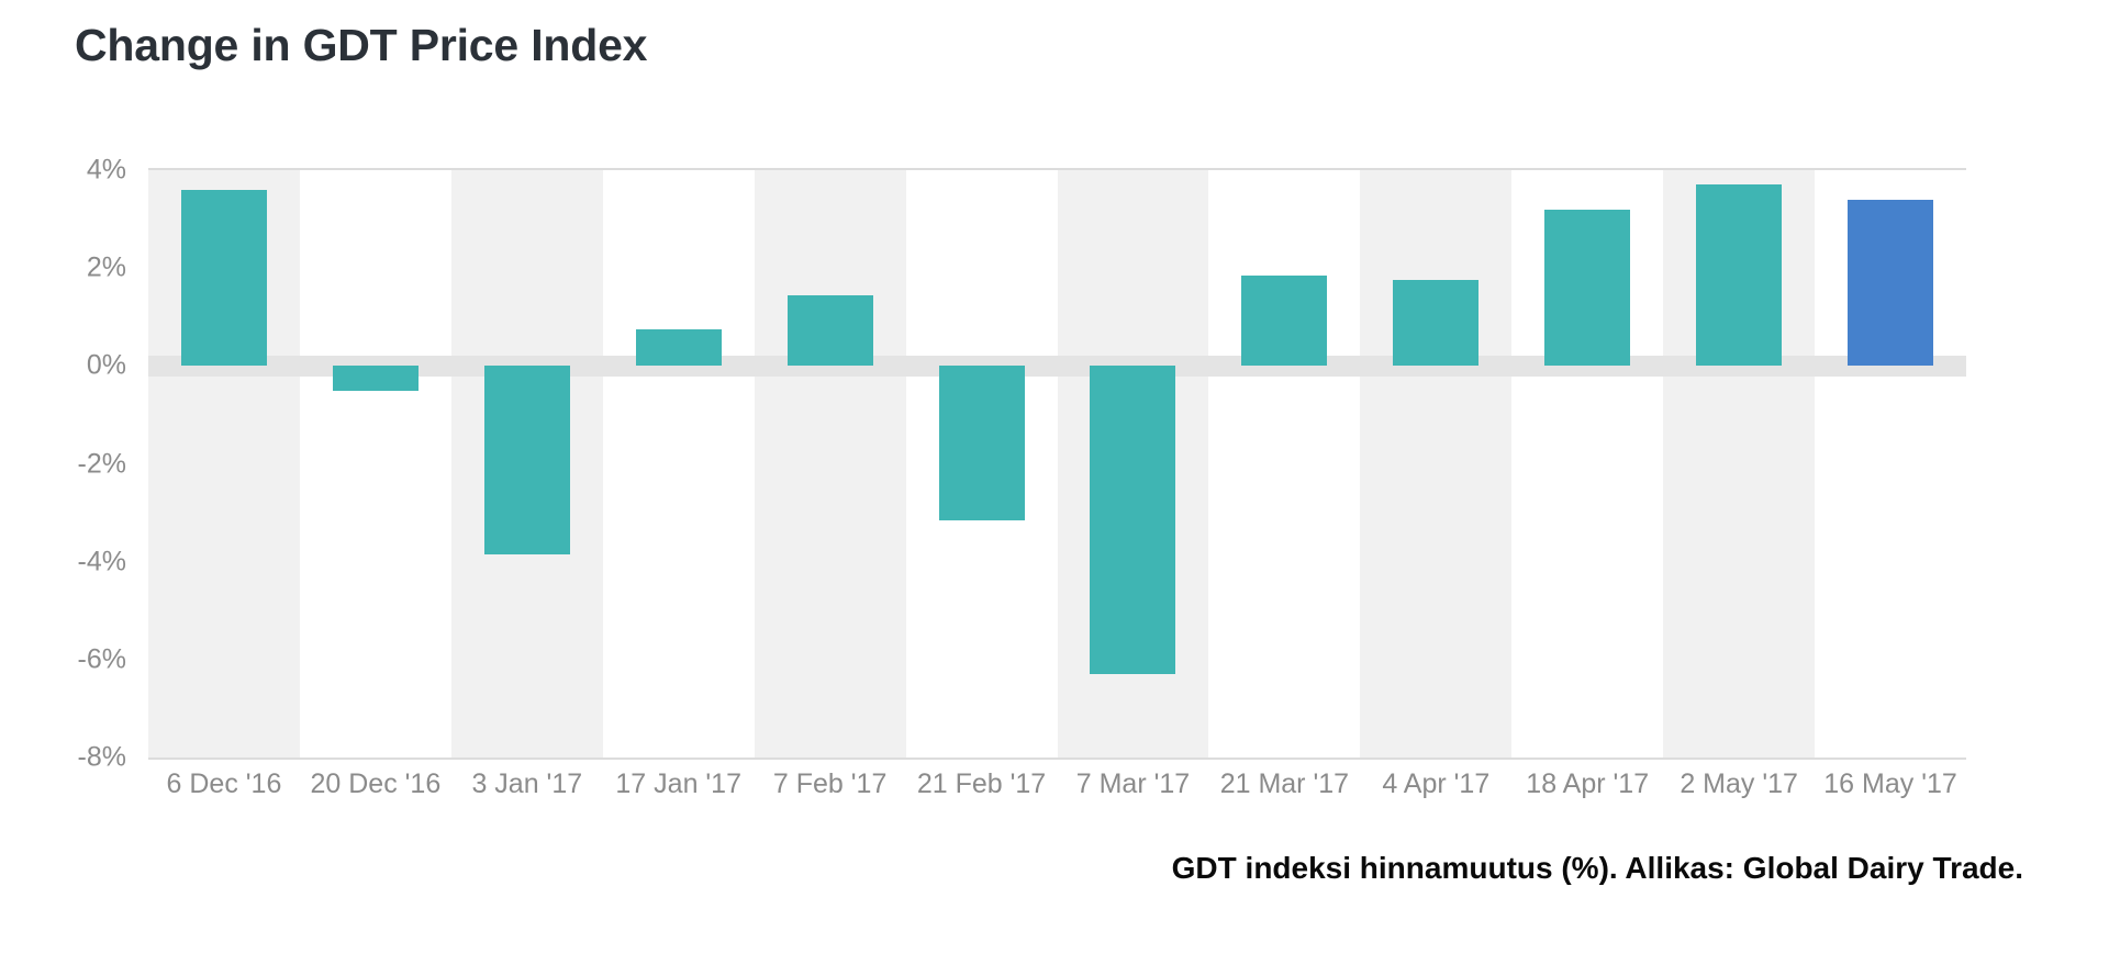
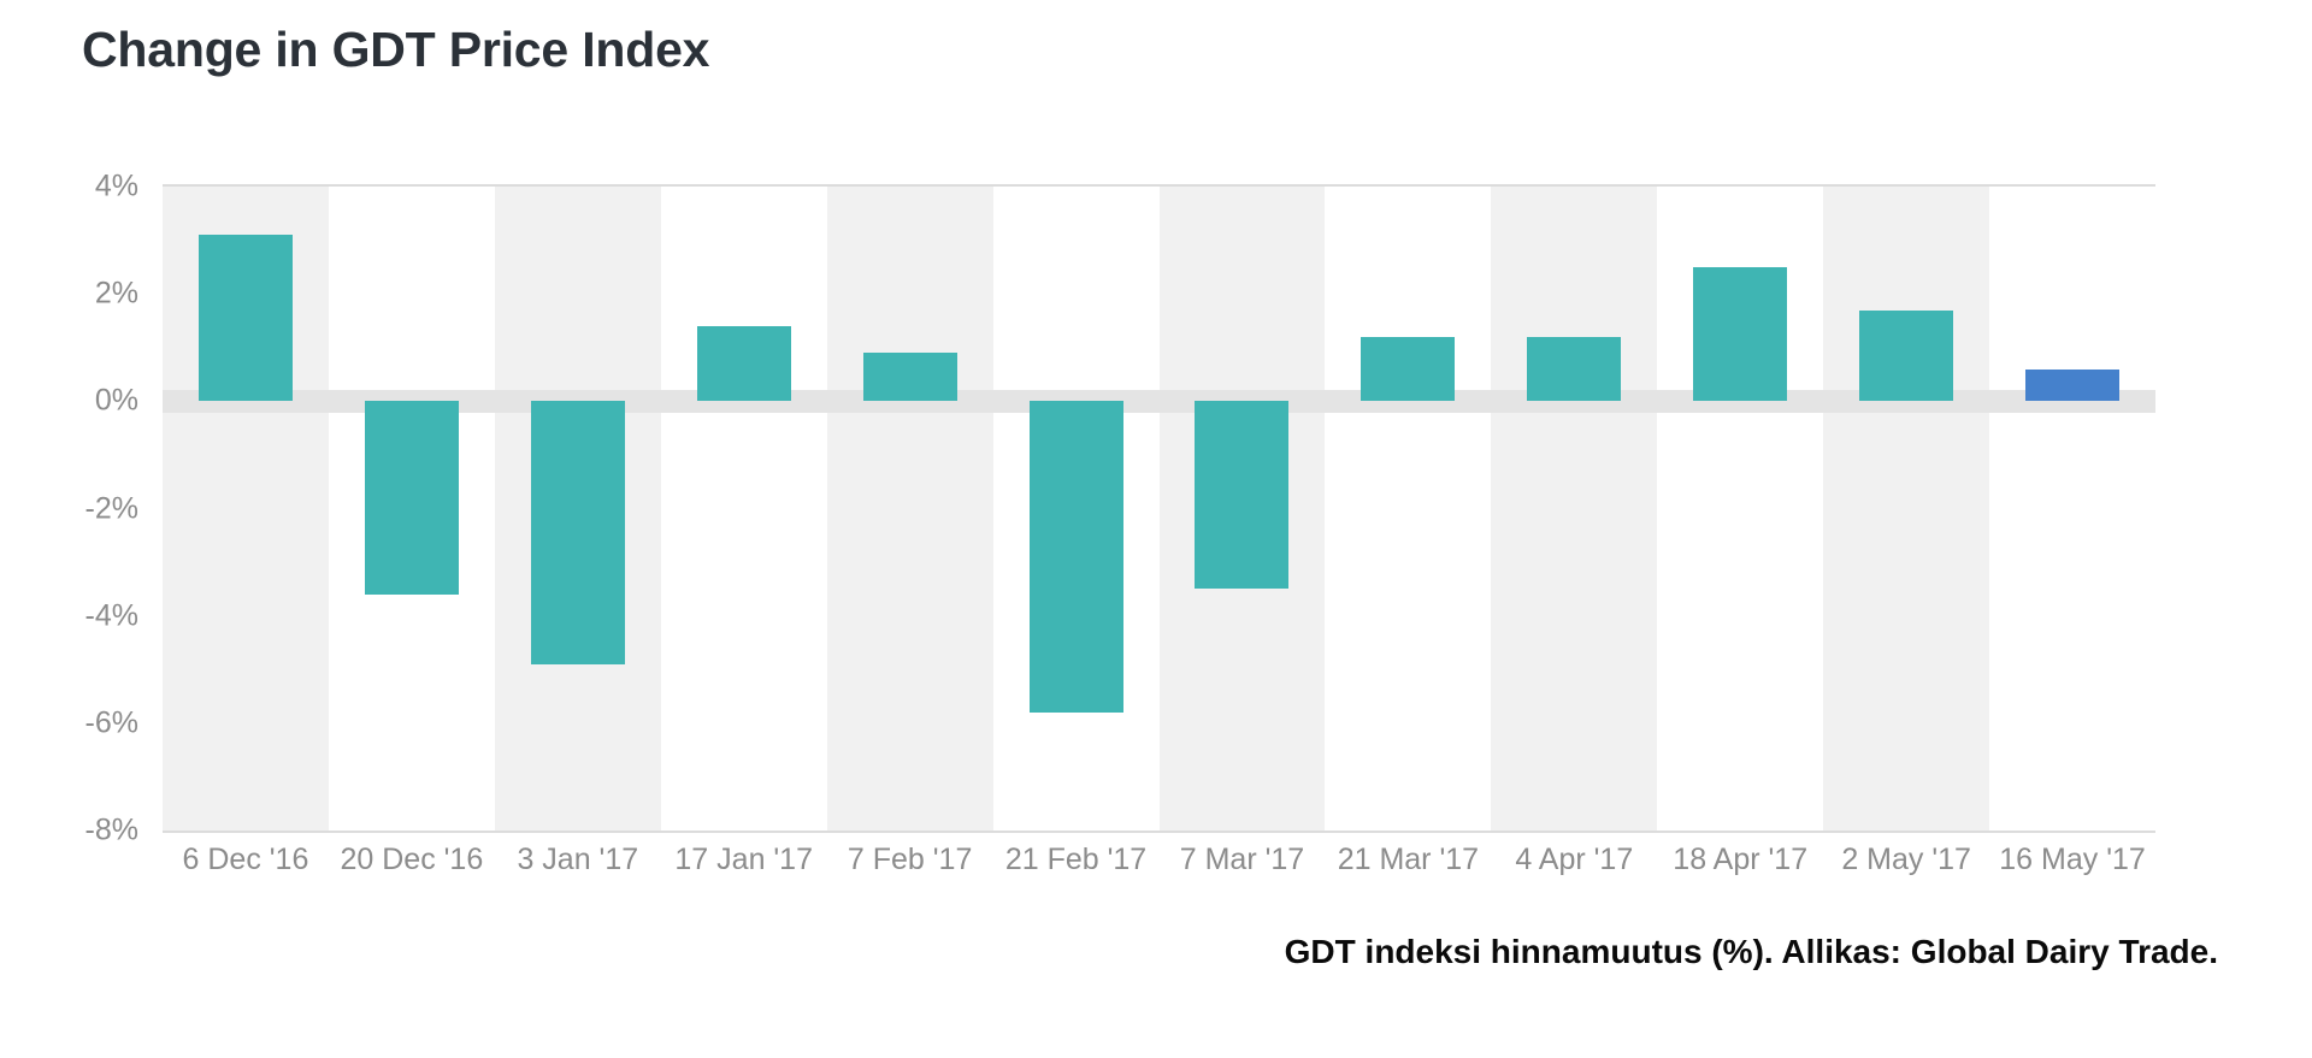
6 Dec '16: 3.6% -> 3.1%
20 Dec '16: -0.5% -> -3.6%
3 Jan '17: -3.9% -> -4.9%
17 Jan '17: 0.8% -> 1.4%
7 Feb '17: 1.4% -> 0.9%
21 Feb '17: -3.1% -> -5.8%
7 Mar '17: -6.3% -> -3.5%
21 Mar '17: 1.9% -> 1.2%
4 Apr '17: 1.8% -> 1.2%
18 Apr '17: 3.2% -> 2.5%
2 May '17: 3.7% -> 1.7%
16 May '17: 3.4% -> 0.6%
